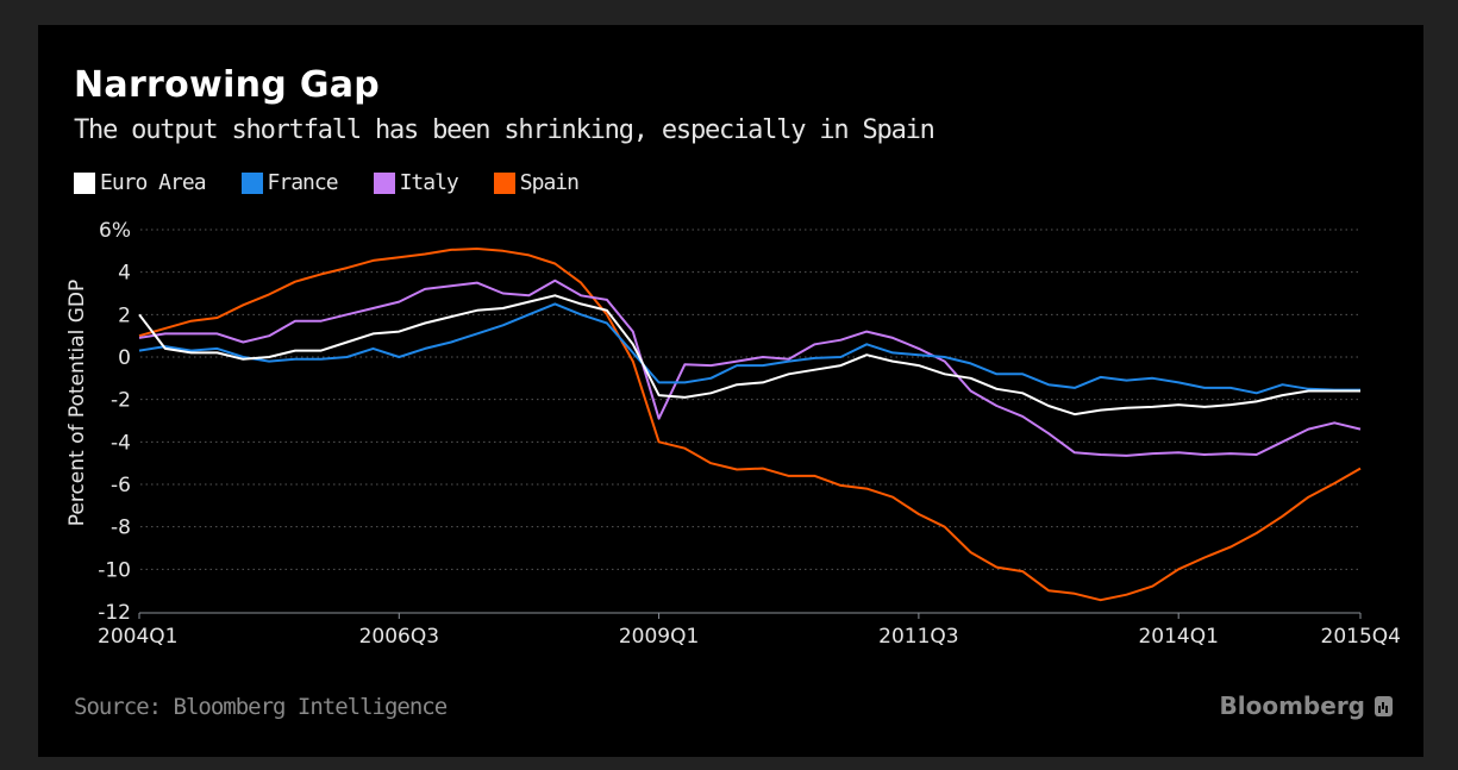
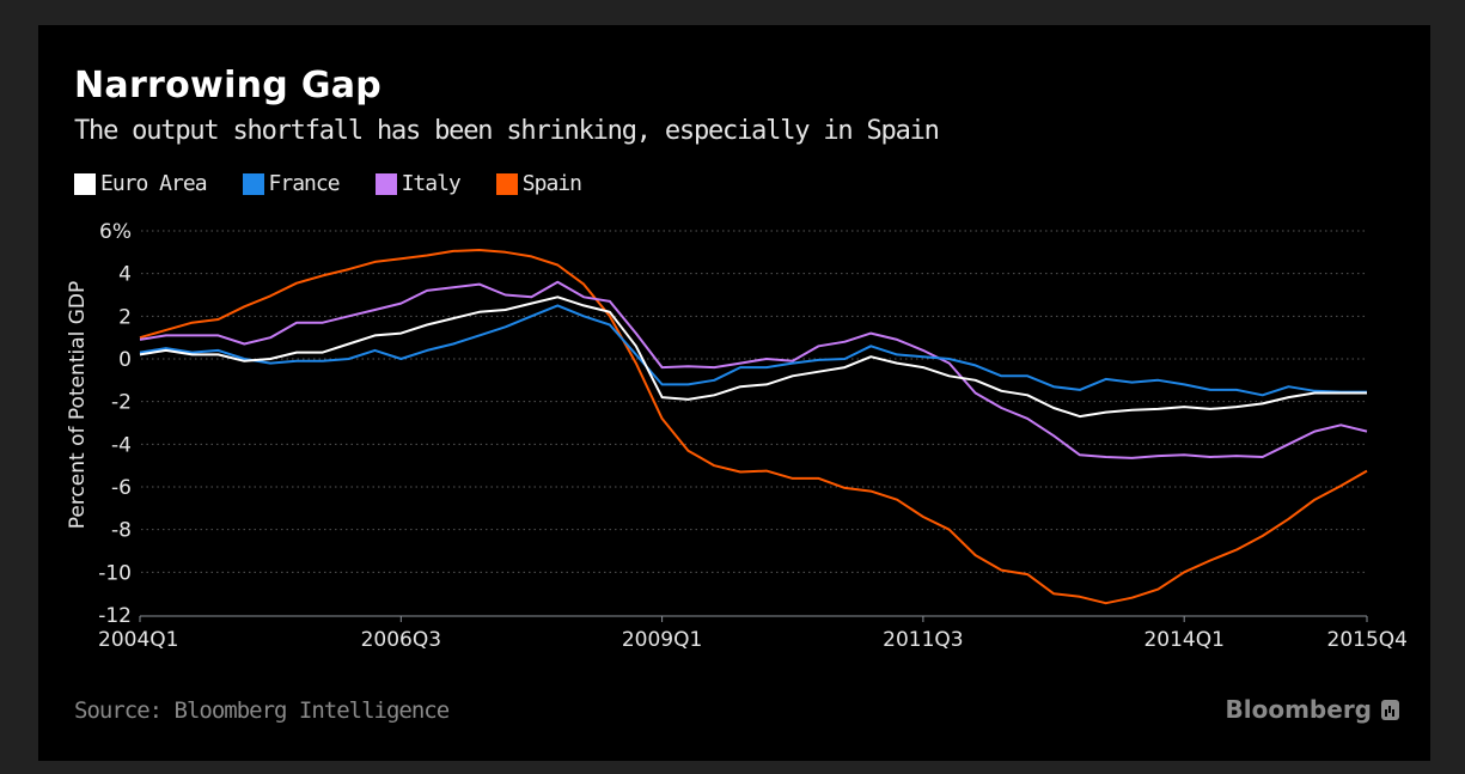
Euro Area/2004Q1: 2.0% -> 0.2%
Italy/2009Q1: -2.9% -> -0.4%
Spain/2009Q1: -4.0% -> -2.8%
